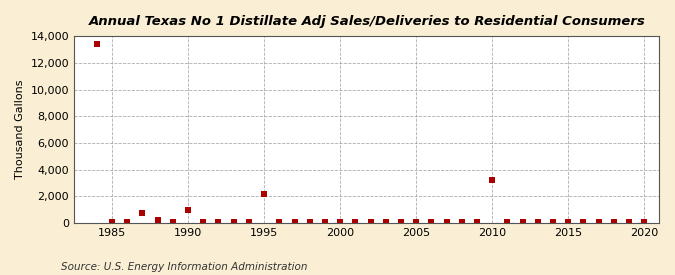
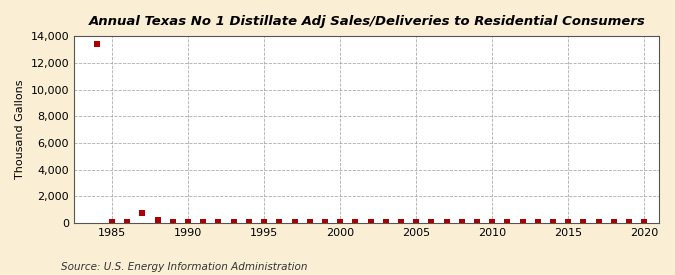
1990: 1,000 -> 100
1995: 2,200 -> 100
2010: 3,200 -> 100
